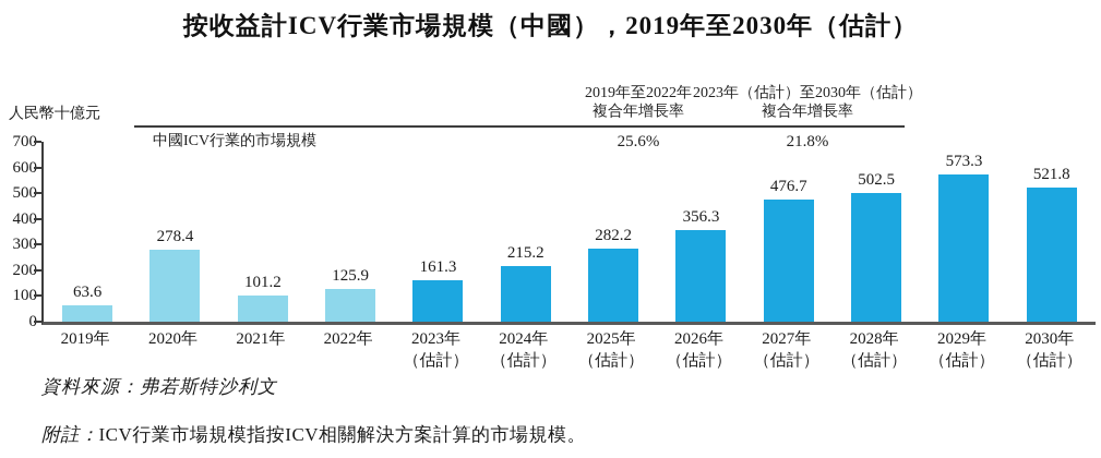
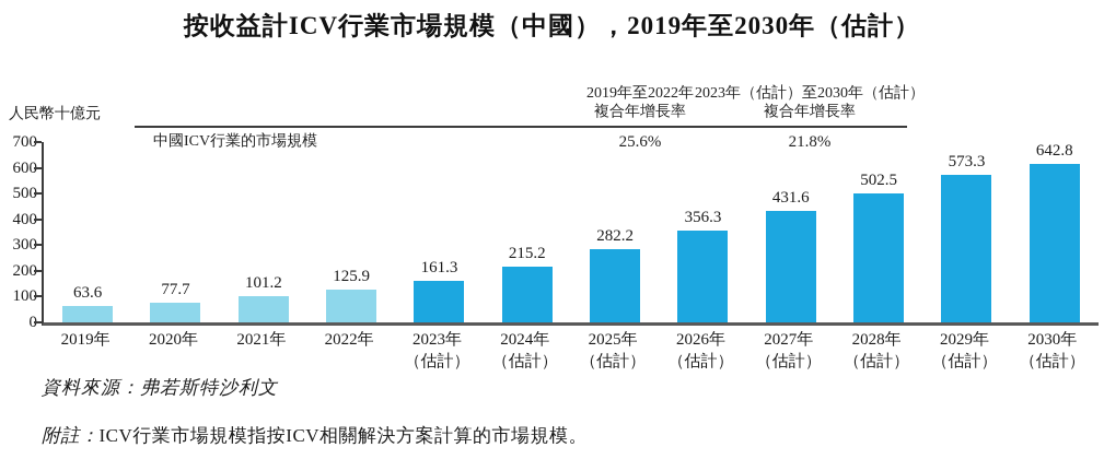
2020年: 278.4 -> 77.7
2027年 （估計）: 476.7 -> 431.6
2030年 （估計）: 521.8 -> 642.8
